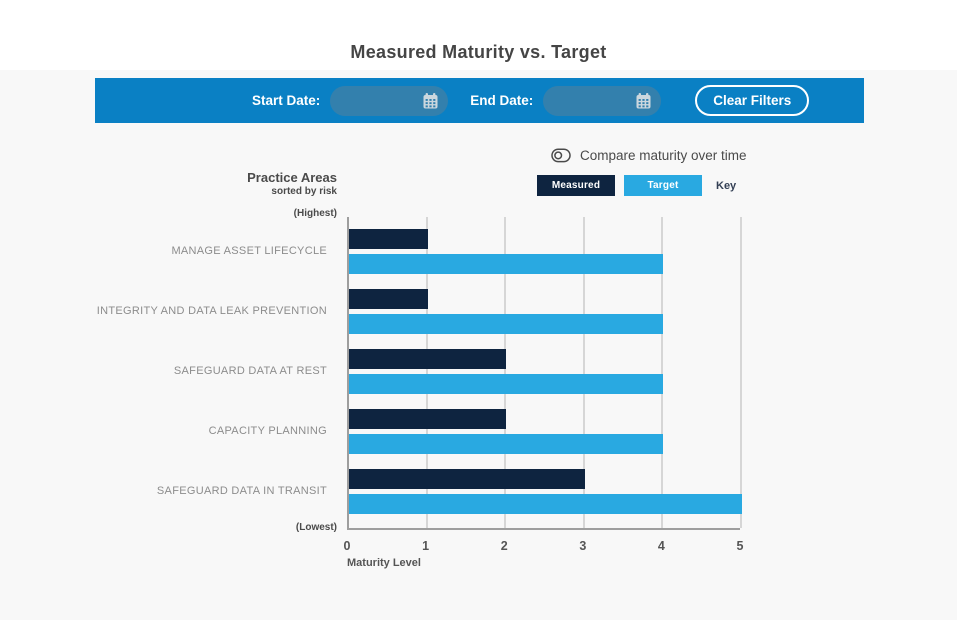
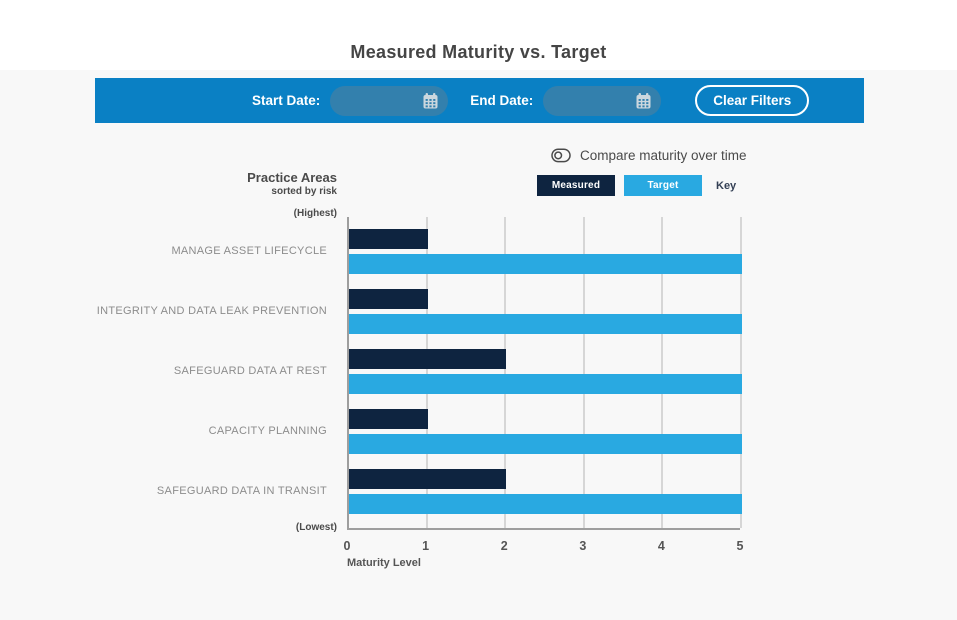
Target/MANAGE ASSET LIFECYCLE: 4 -> 5
Target/INTEGRITY AND DATA LEAK PREVENTION: 4 -> 5
Target/SAFEGUARD DATA AT REST: 4 -> 5
Measured/CAPACITY PLANNING: 2 -> 1
Target/CAPACITY PLANNING: 4 -> 5
Measured/SAFEGUARD DATA IN TRANSIT: 3 -> 2
